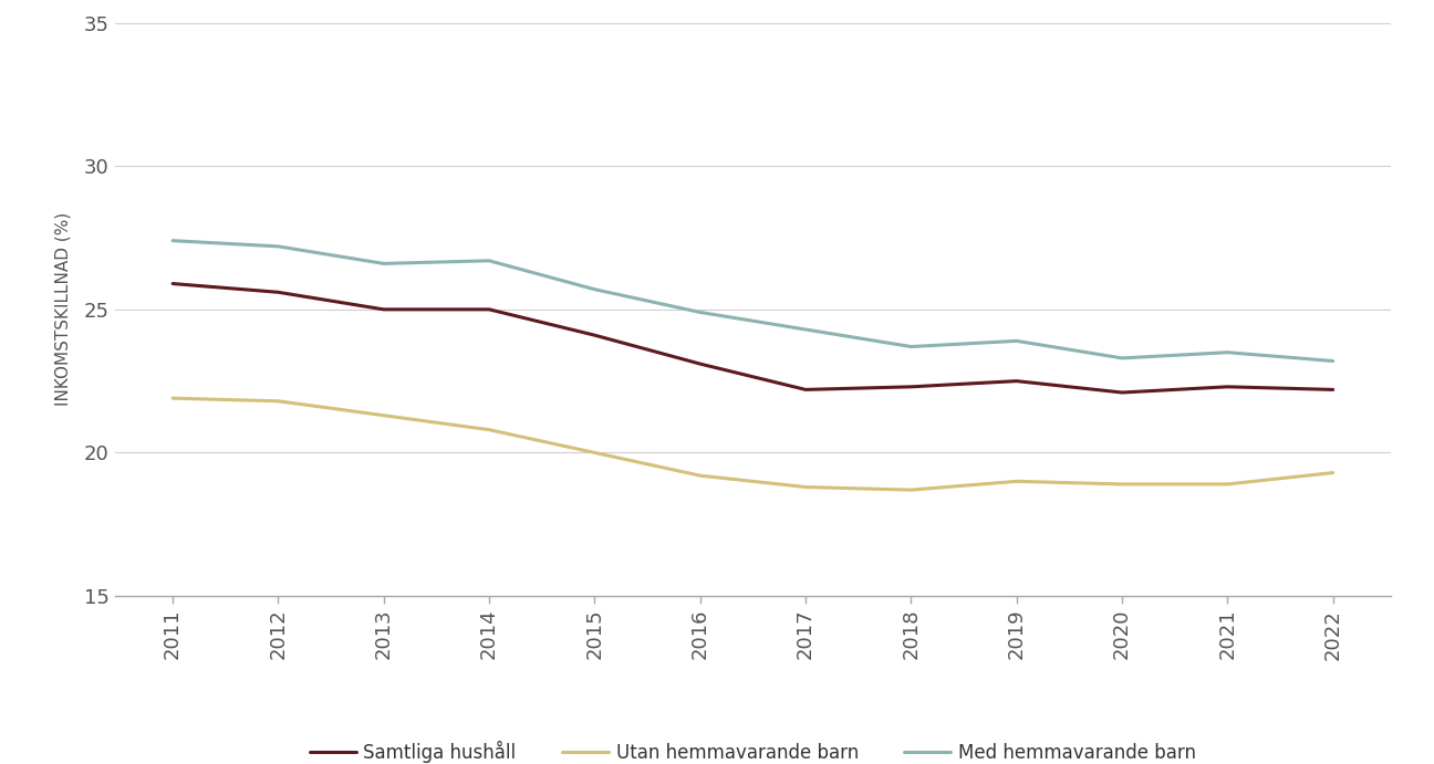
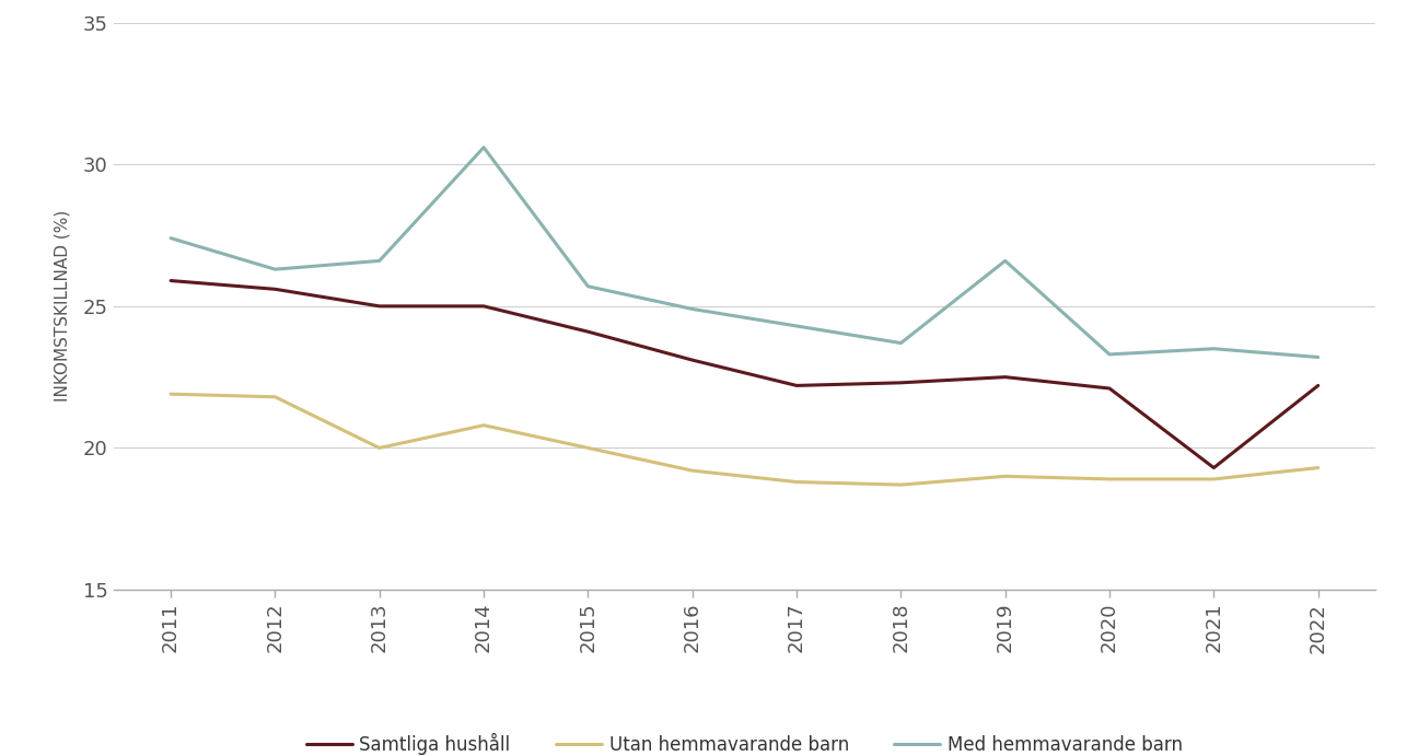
Med hemmavarande barn/2012: 27.2 -> 26.3
Utan hemmavarande barn/2013: 21.3 -> 20.0
Med hemmavarande barn/2014: 26.7 -> 30.6
Med hemmavarande barn/2019: 23.9 -> 26.6
Samtliga hushåll/2021: 22.3 -> 19.3
